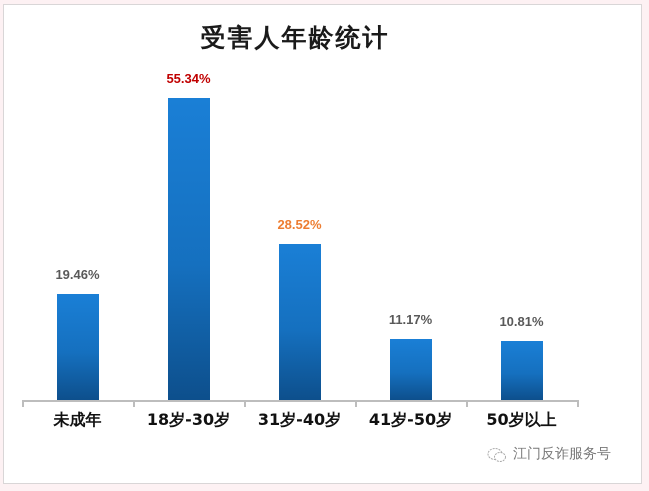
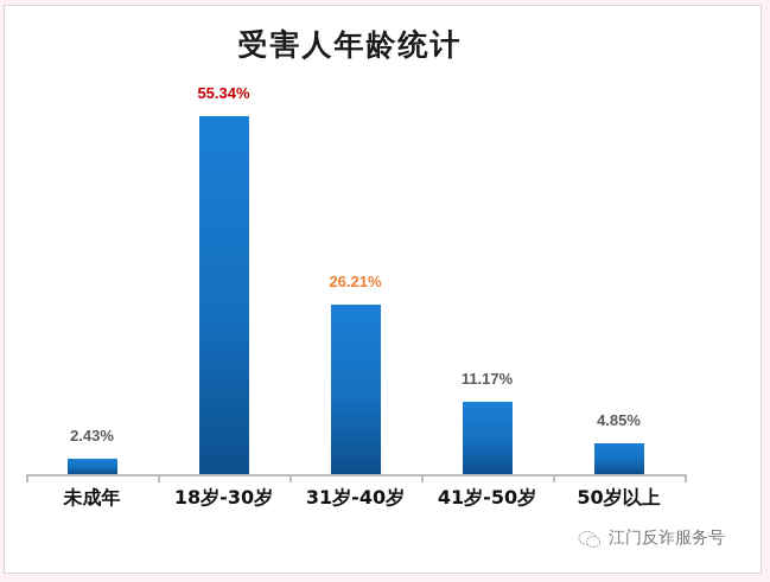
未成年: 19.46% -> 2.43%
31岁-40岁: 28.52% -> 26.21%
50岁以上: 10.81% -> 4.85%
